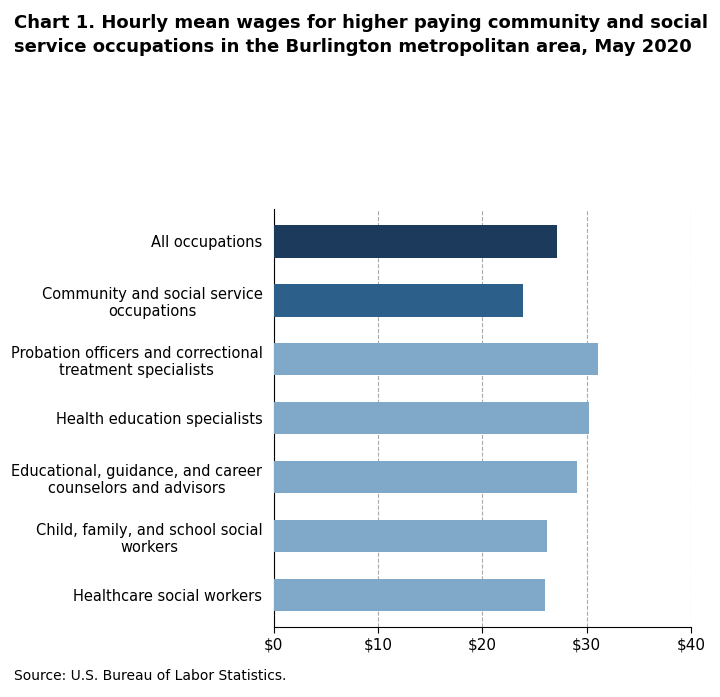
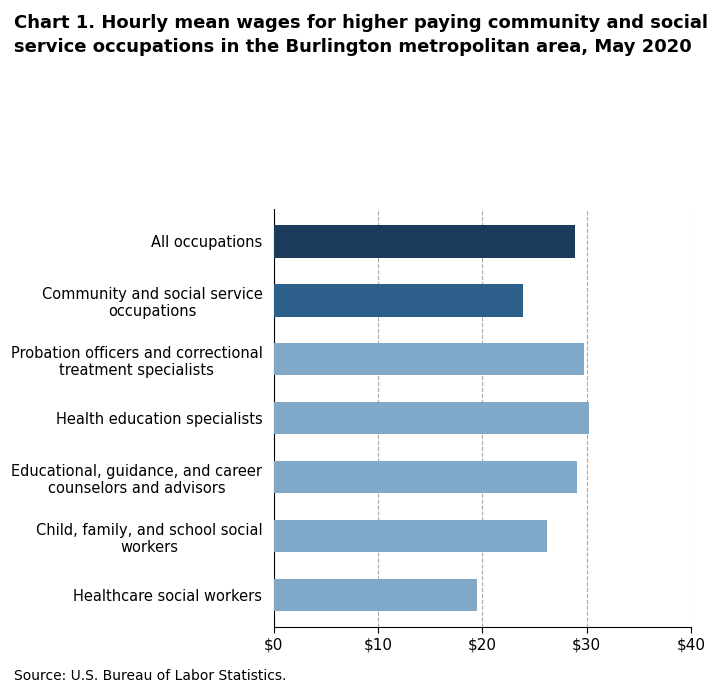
All occupations: $27.1 -> $28.9
Probation officers and correctional treatment specialists: $31.1 -> $29.7
Healthcare social workers: $26.0 -> $19.5
